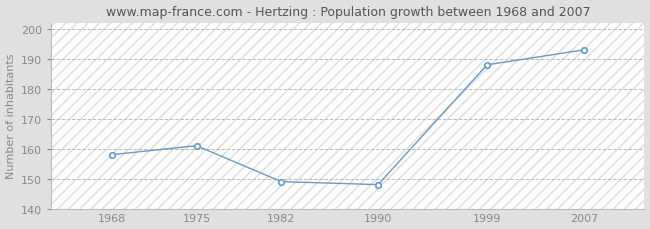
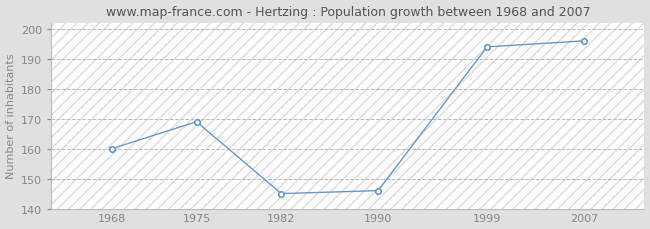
1968: 158 -> 160
1975: 161 -> 169
1982: 149 -> 145
1990: 148 -> 146
1999: 188 -> 194
2007: 193 -> 196
